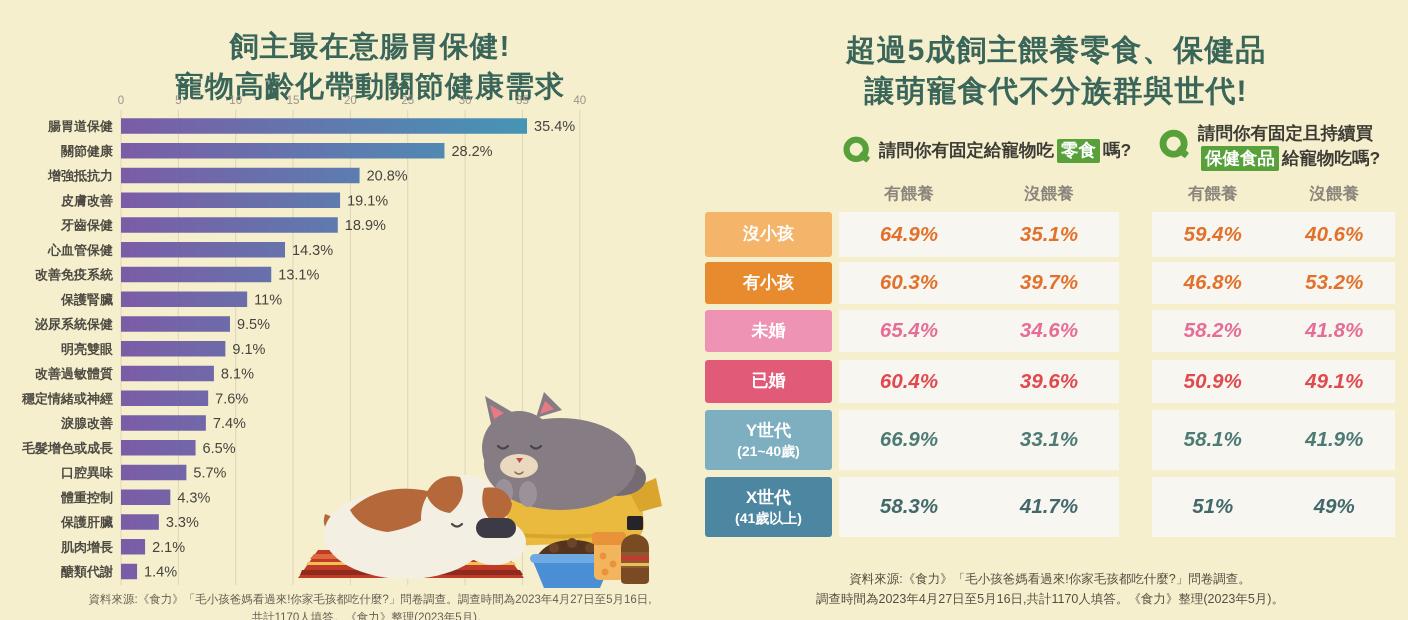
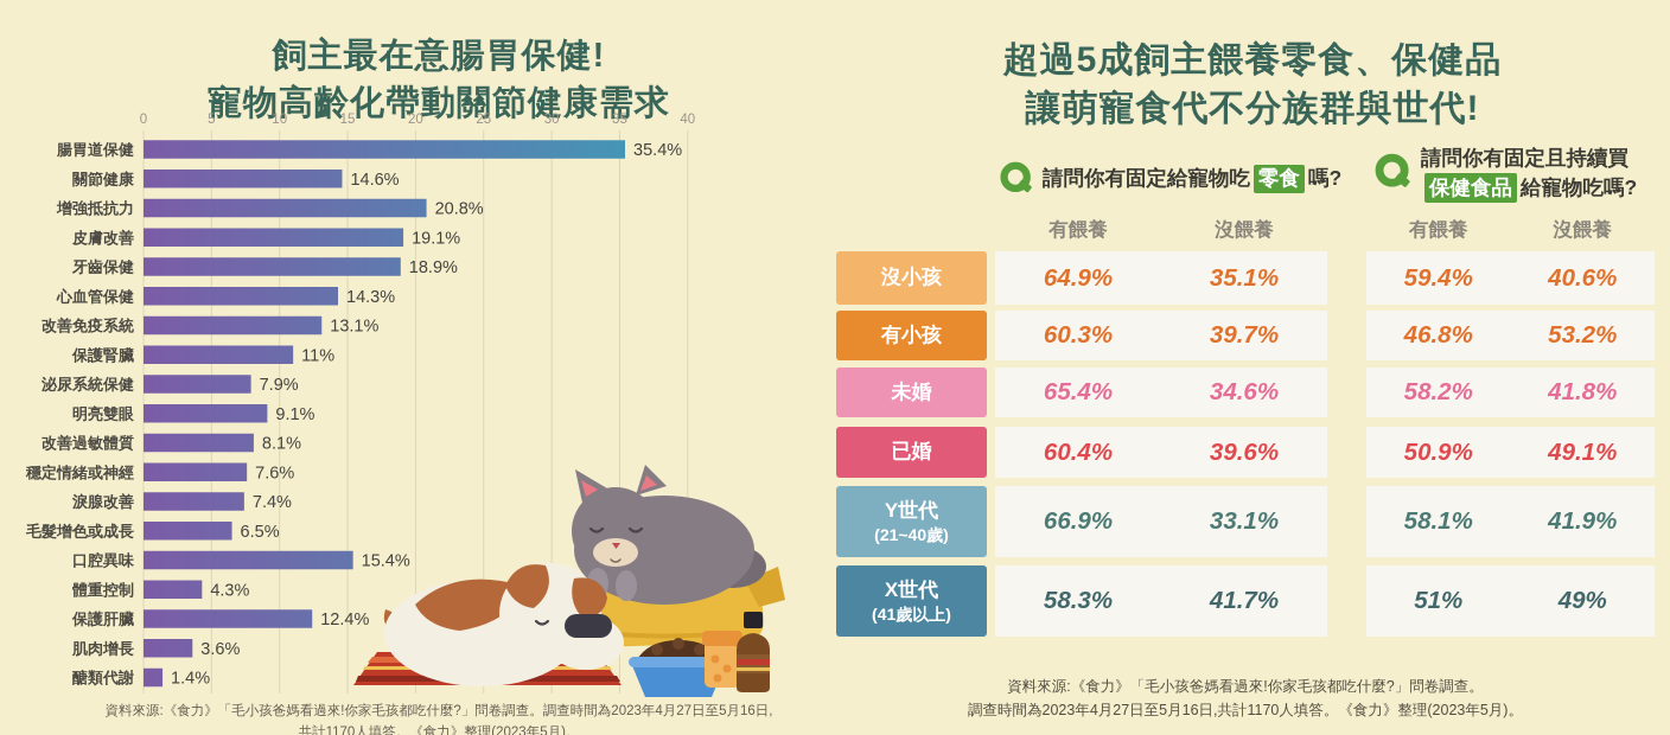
飼主最在意腸胃保健!寵物高齡化帶動關節健康需求/關節健康: 28.2% -> 14.6%
飼主最在意腸胃保健!寵物高齡化帶動關節健康需求/泌尿系統保健: 9.5% -> 7.9%
飼主最在意腸胃保健!寵物高齡化帶動關節健康需求/口腔異味: 5.7% -> 15.4%
飼主最在意腸胃保健!寵物高齡化帶動關節健康需求/保護肝臟: 3.3% -> 12.4%
飼主最在意腸胃保健!寵物高齡化帶動關節健康需求/肌肉增長: 2.1% -> 3.6%
